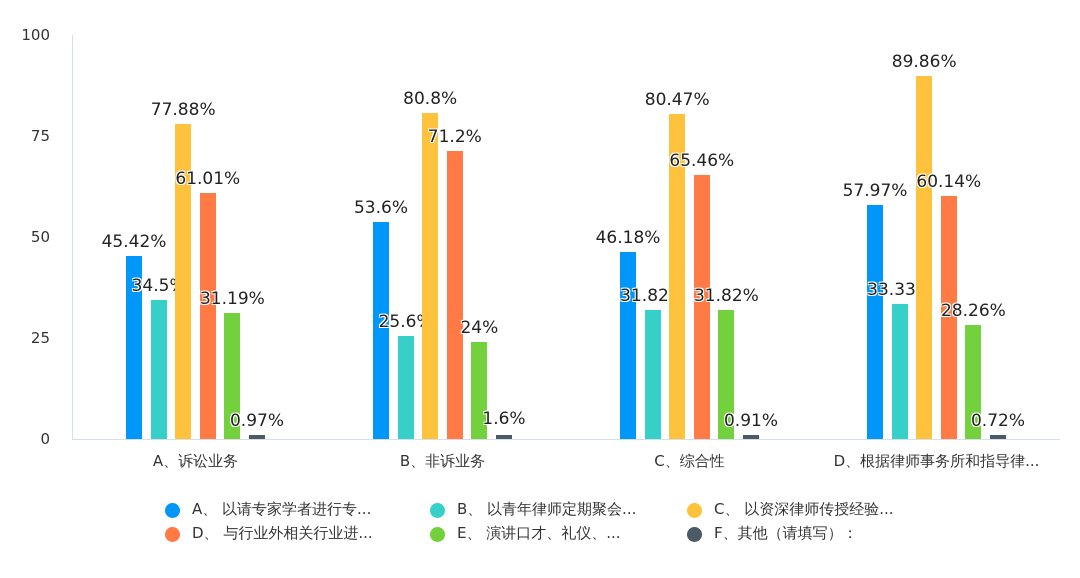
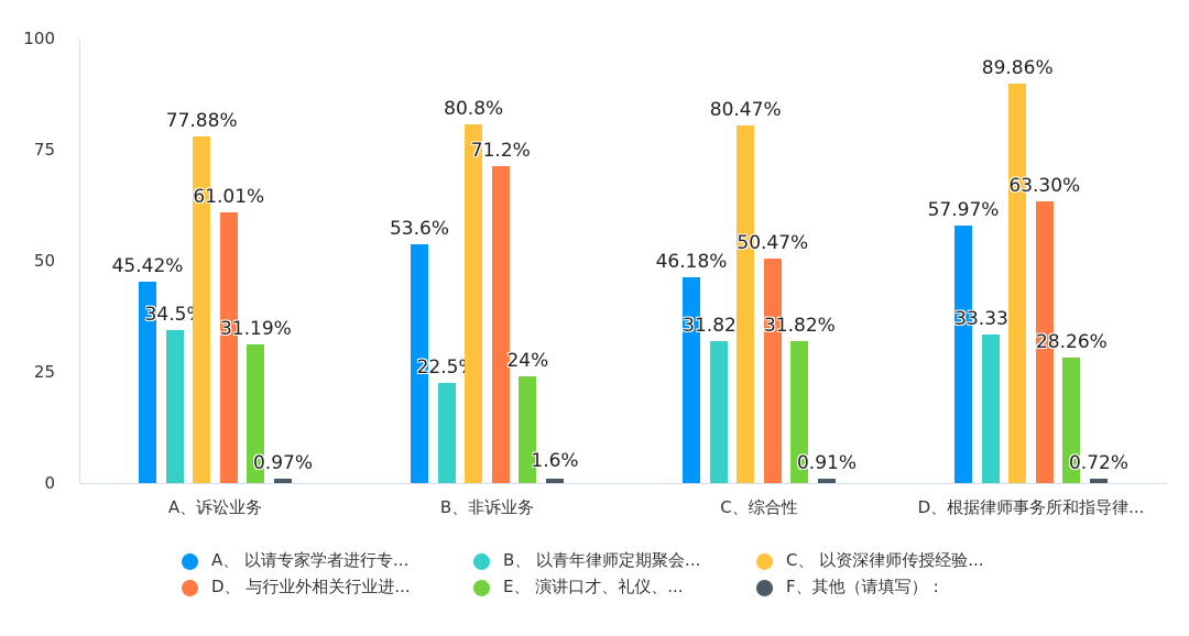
B、 以青年律师定期聚会.../B、非诉业务: 25.6% -> 22.5%
D、 与行业外相关行业进.../C、综合性: 65.46% -> 50.47%
D、 与行业外相关行业进.../D、根据律师事务所和指导律...: 60.14% -> 63.30%
